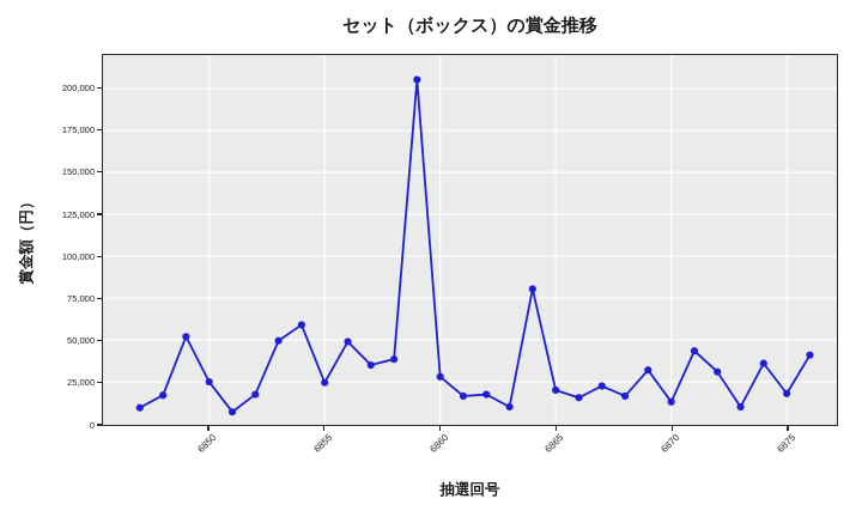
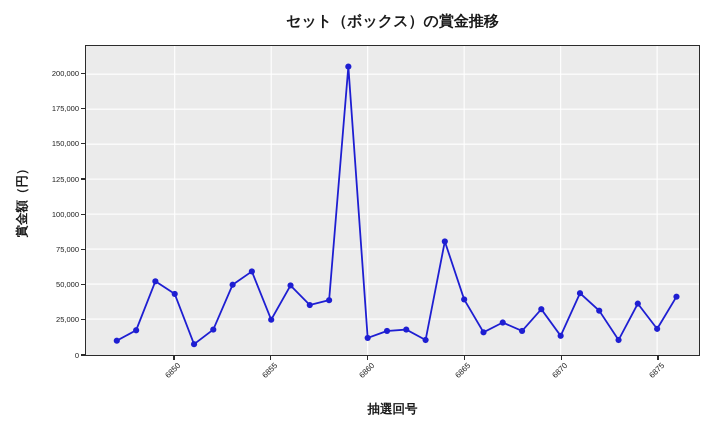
6850: 25000 -> 43000
6860: 28000 -> 12000
6865: 20000 -> 39000
